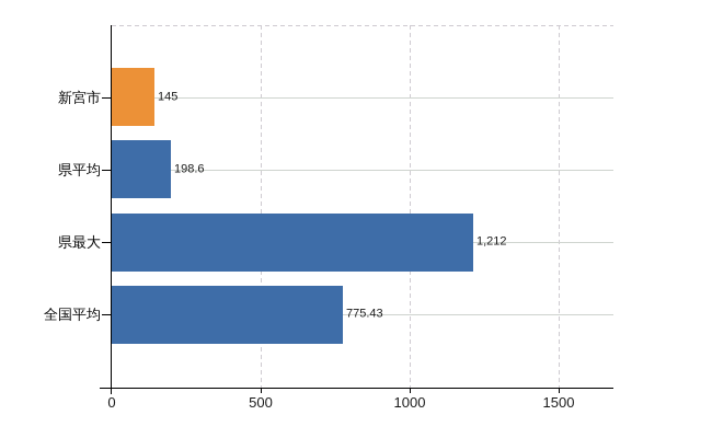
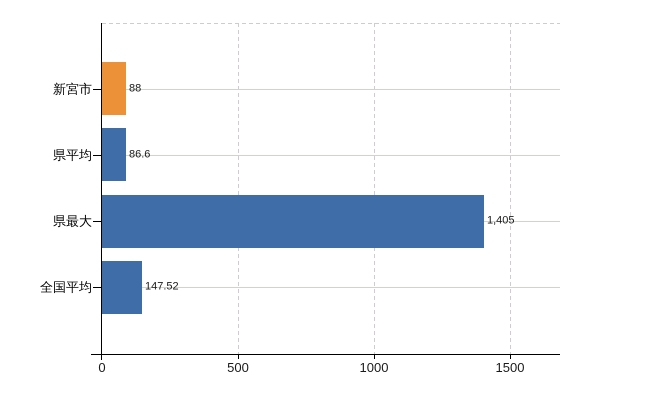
新宮市: 145 -> 88
県平均: 198.6 -> 86.6
県最大: 1,212 -> 1,405
全国平均: 775.43 -> 147.52
